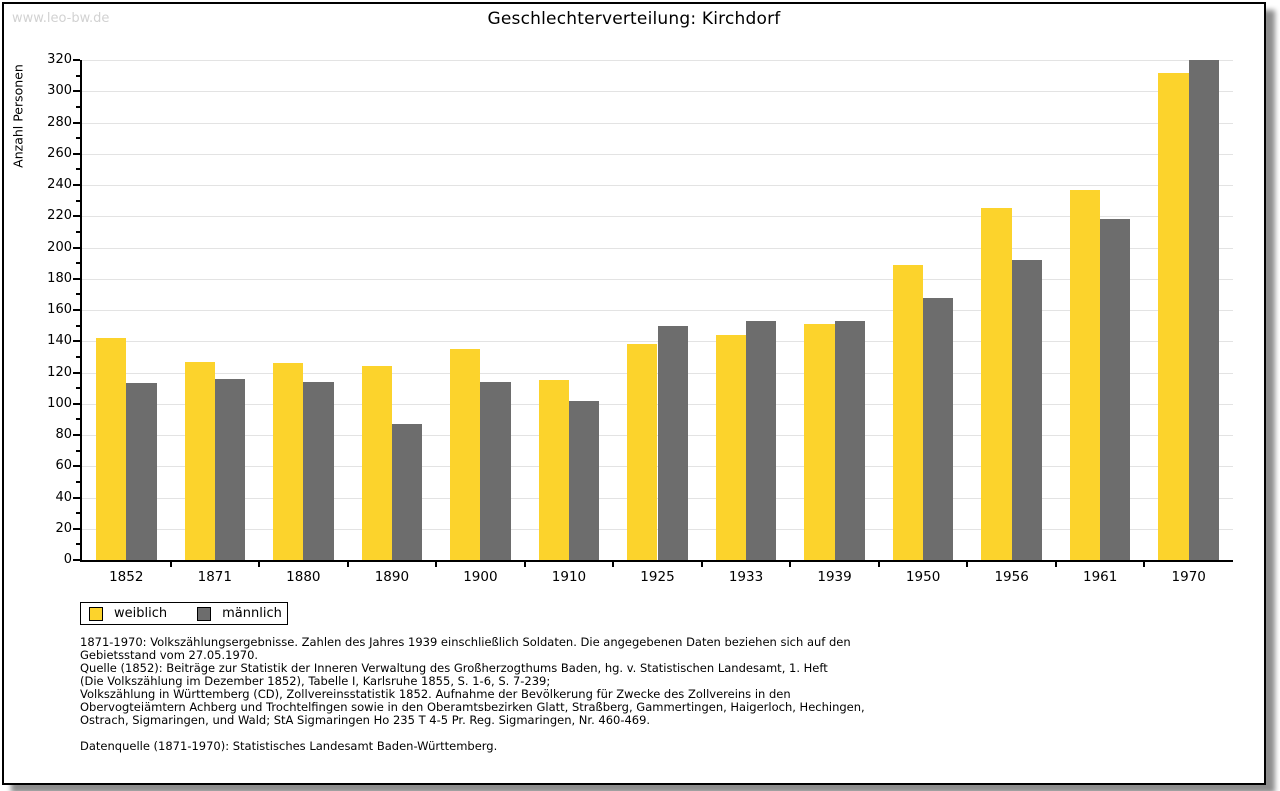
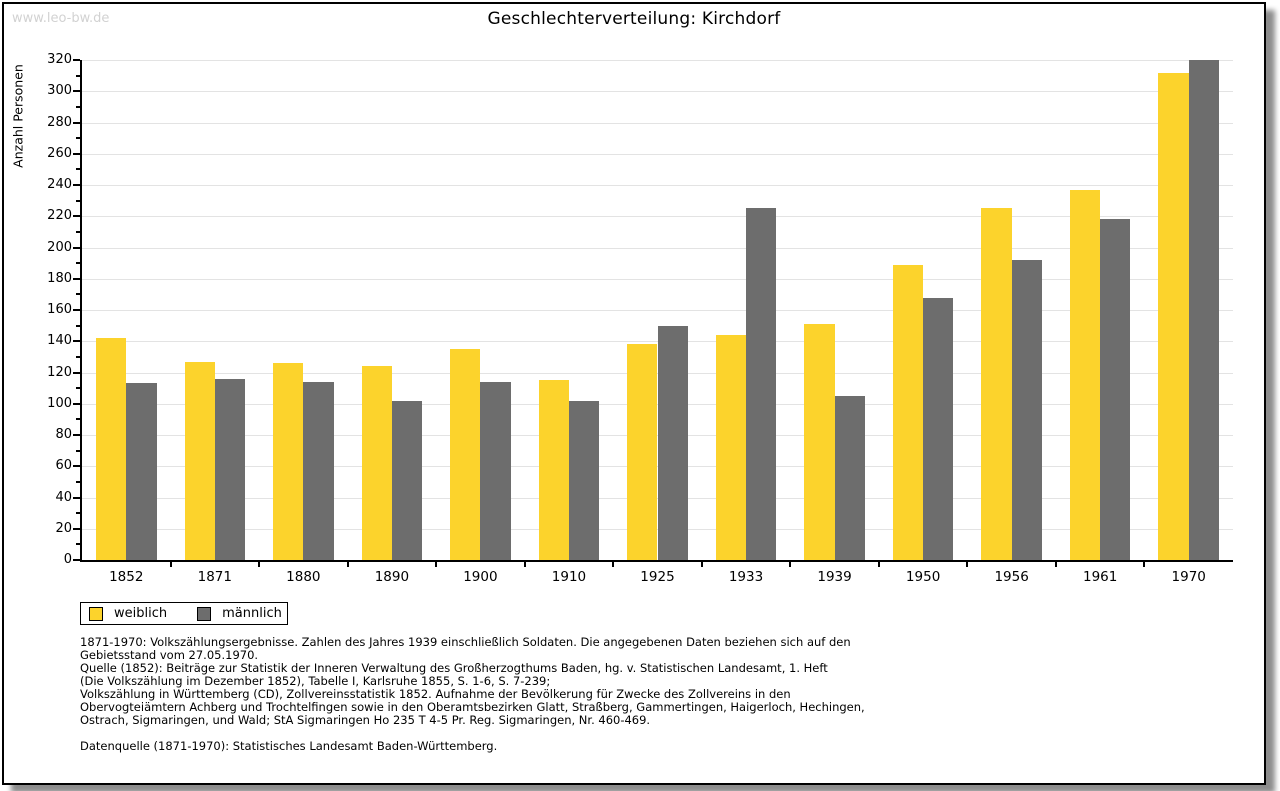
männlich/1890: 87 -> 102
männlich/1933: 153 -> 225
männlich/1939: 153 -> 105
